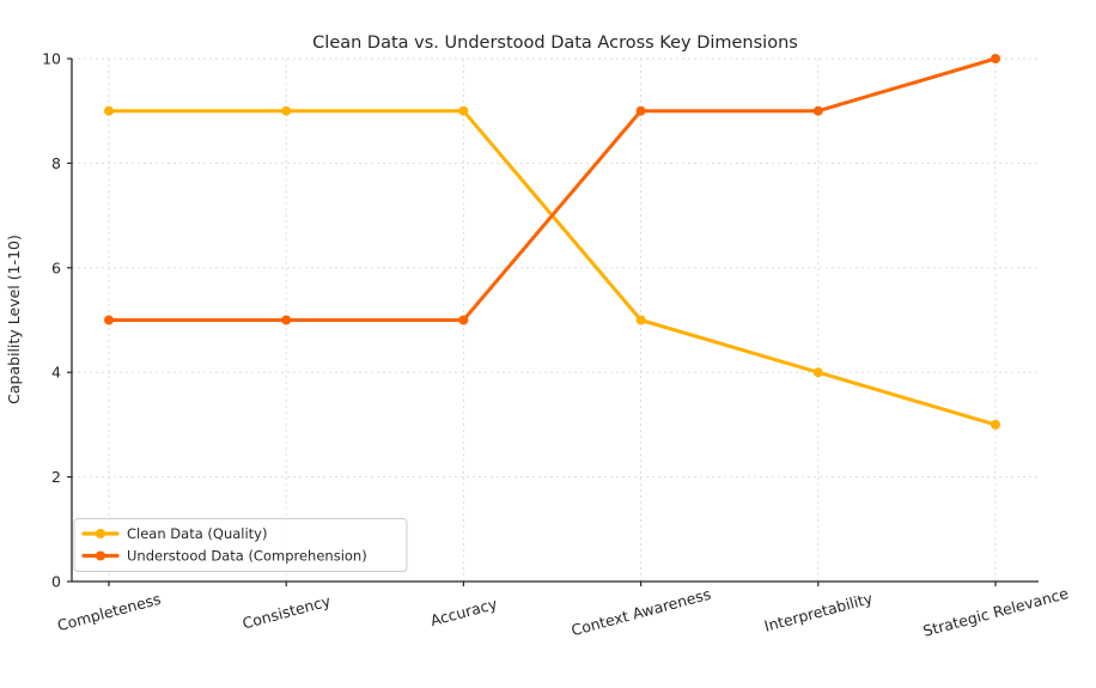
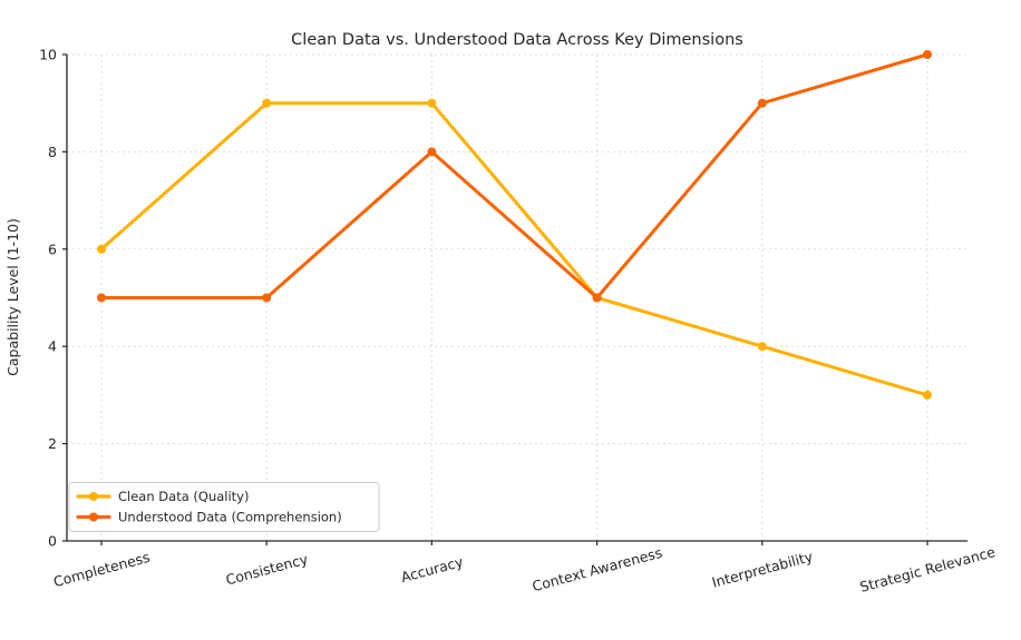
Clean Data (Quality)/Completeness: 9 -> 6
Understood Data (Comprehension)/Accuracy: 5 -> 8
Understood Data (Comprehension)/Context Awareness: 9 -> 5
